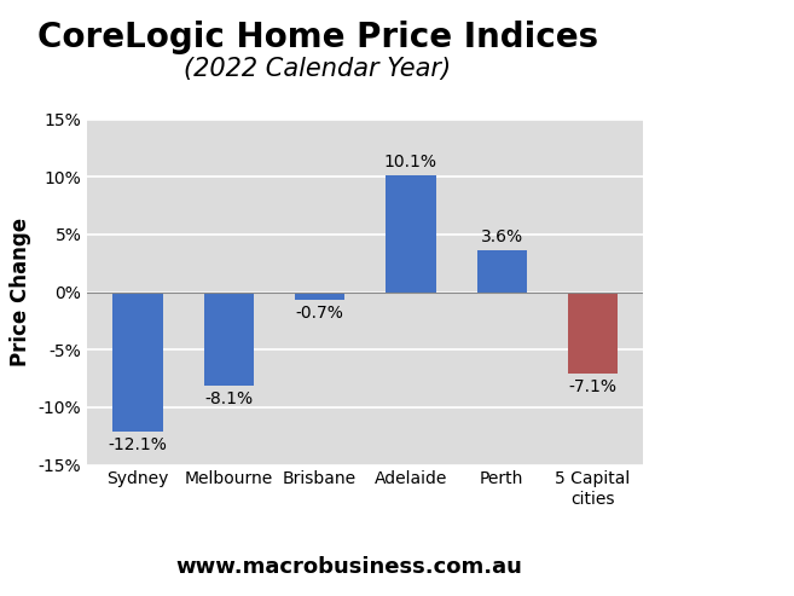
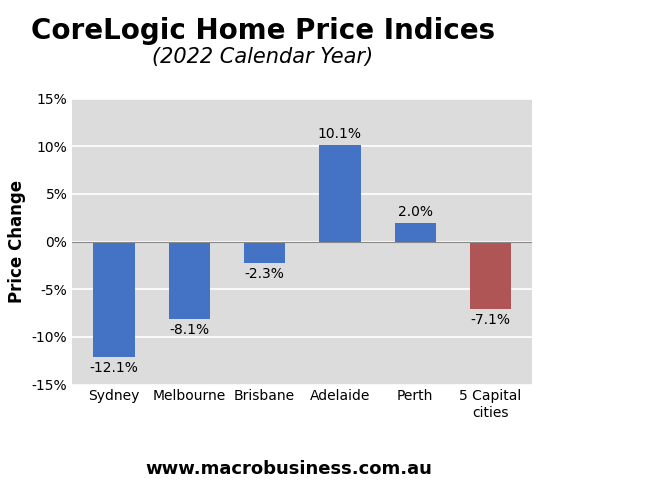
Brisbane: -0.7% -> -2.3%
Perth: 3.6% -> 2.0%
